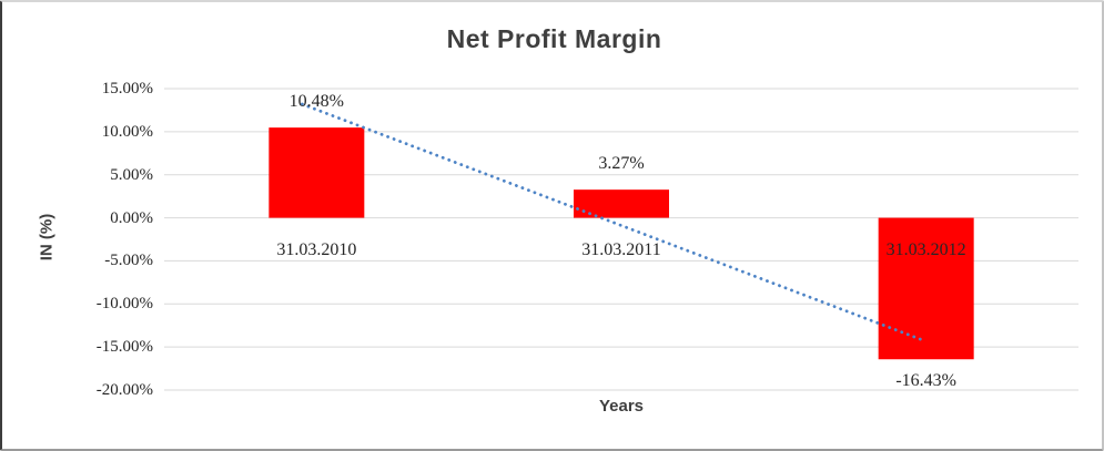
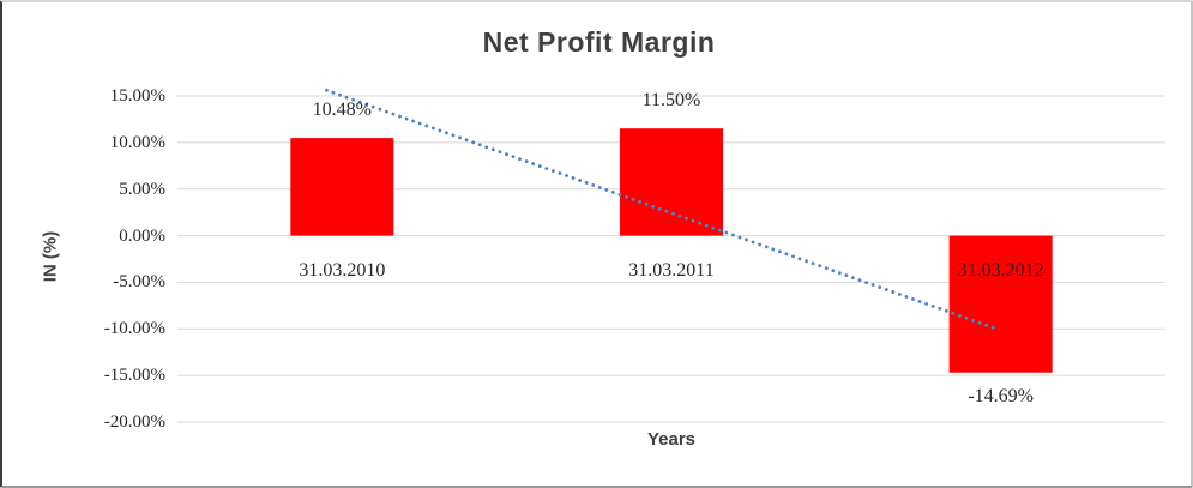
31.03.2011: 3.27% -> 11.50%
31.03.2012: -16.43% -> -14.69%
